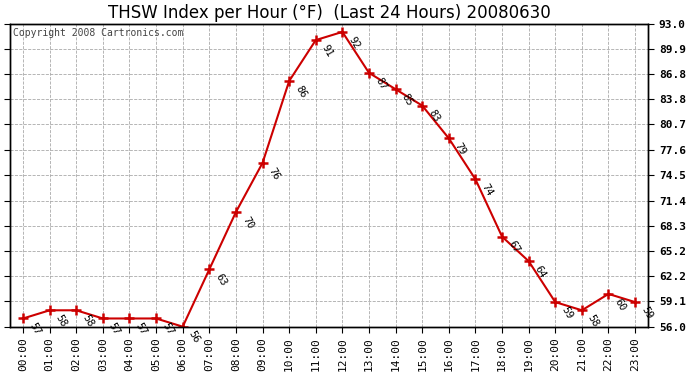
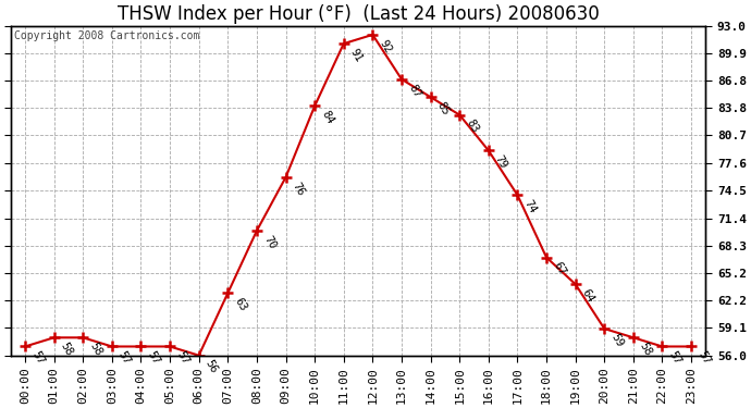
10:00: 86 -> 84
22:00: 60 -> 57
23:00: 59 -> 57
